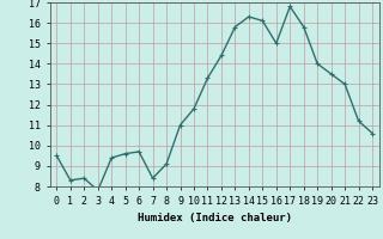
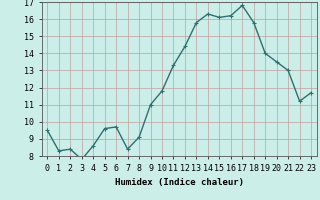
4: 9.4 -> 8.6
16: 15.0 -> 16.2
23: 10.6 -> 11.7
